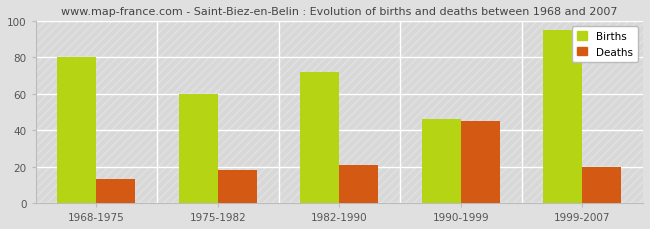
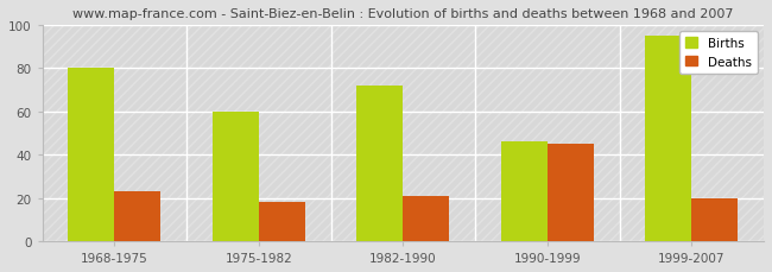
Deaths/1968-1975: 13 -> 23
